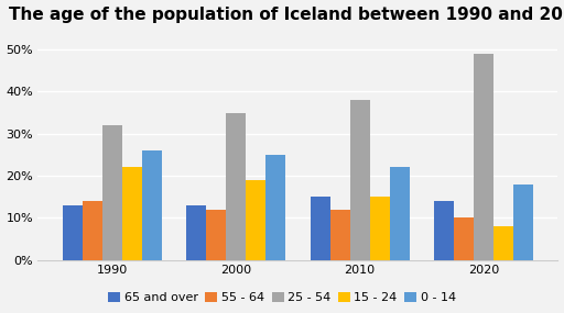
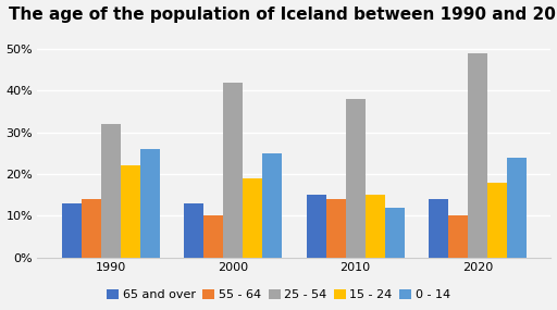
55 - 64/2000: 12% -> 10%
25 - 54/2000: 35% -> 42%
55 - 64/2010: 12% -> 14%
0 - 14/2010: 22% -> 12%
15 - 24/2020: 8% -> 18%
0 - 14/2020: 18% -> 24%
